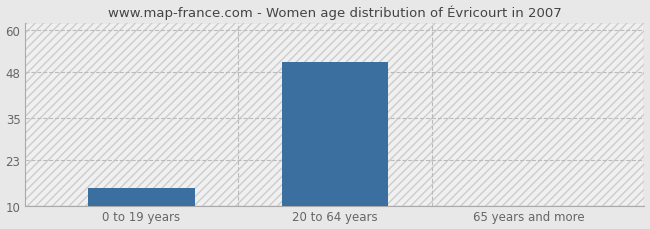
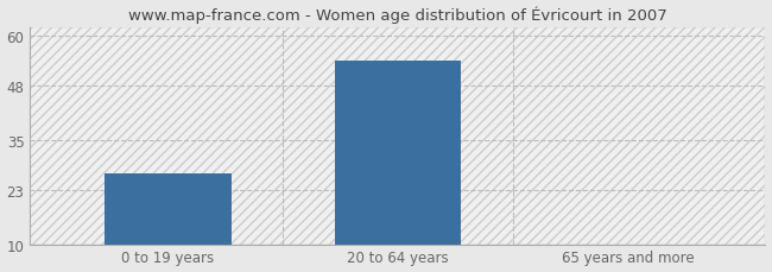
0 to 19 years: 15 -> 27
20 to 64 years: 51 -> 54
